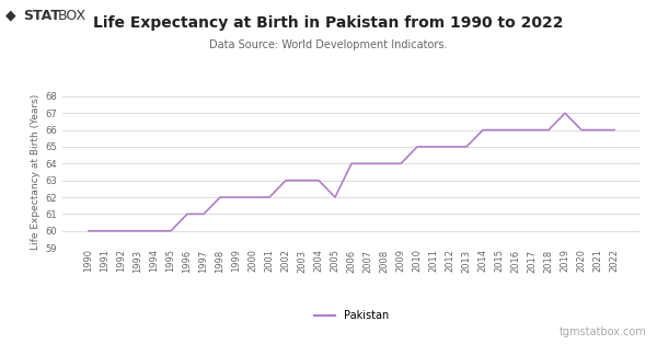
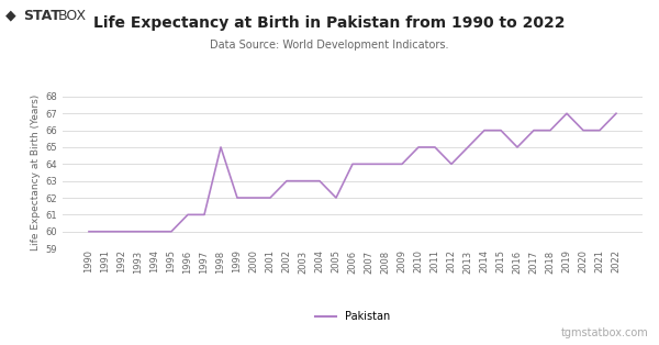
1998: 62 -> 65
2012: 65 -> 64
2016: 66 -> 65
2022: 66 -> 67
